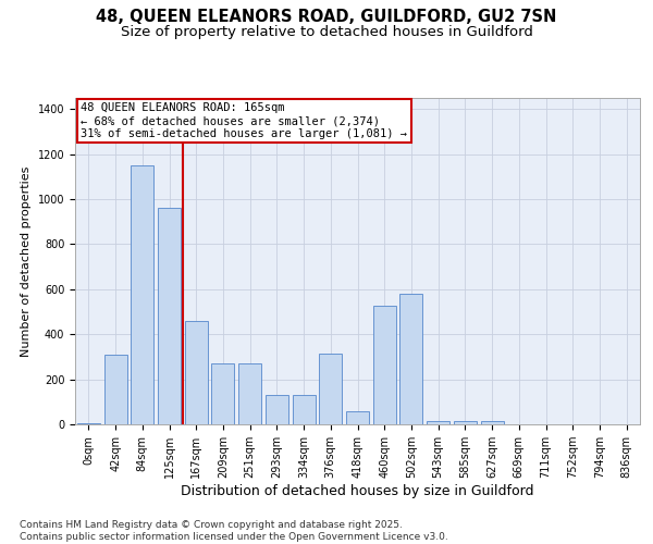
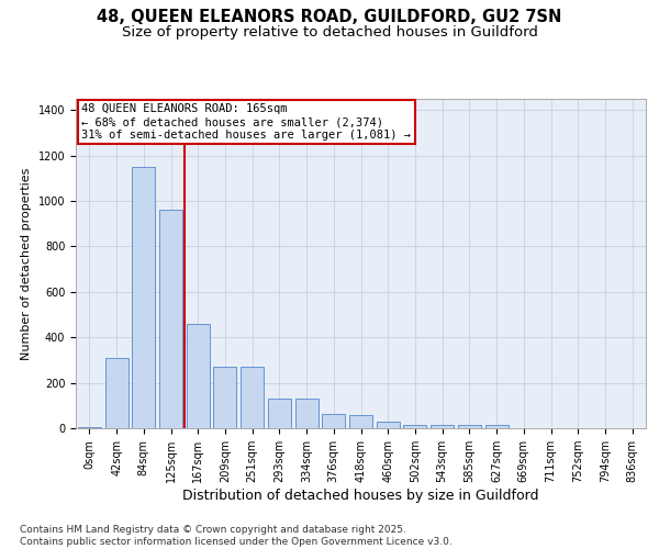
376sqm: 315 -> 65
460sqm: 525 -> 30
502sqm: 580 -> 15
